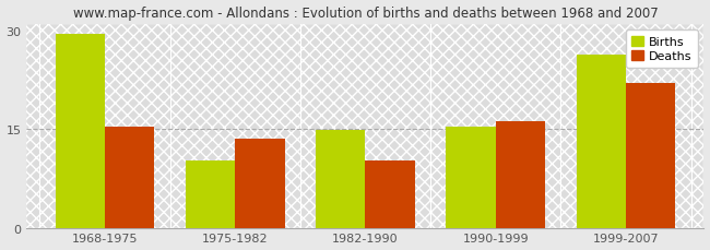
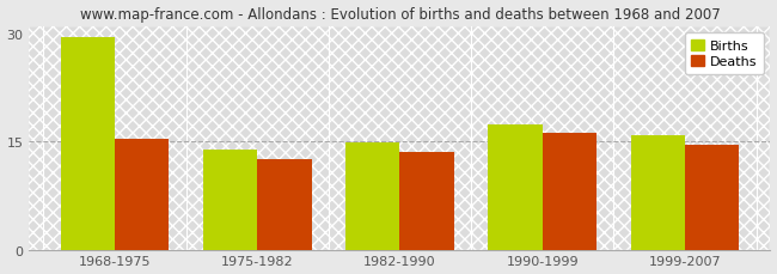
Births/1975-1982: 10.2 -> 13.9
Deaths/1975-1982: 13.6 -> 12.6
Deaths/1982-1990: 10.2 -> 13.5
Births/1990-1999: 15.4 -> 17.4
Births/1999-2007: 26.2 -> 15.8
Deaths/1999-2007: 22.0 -> 14.5
